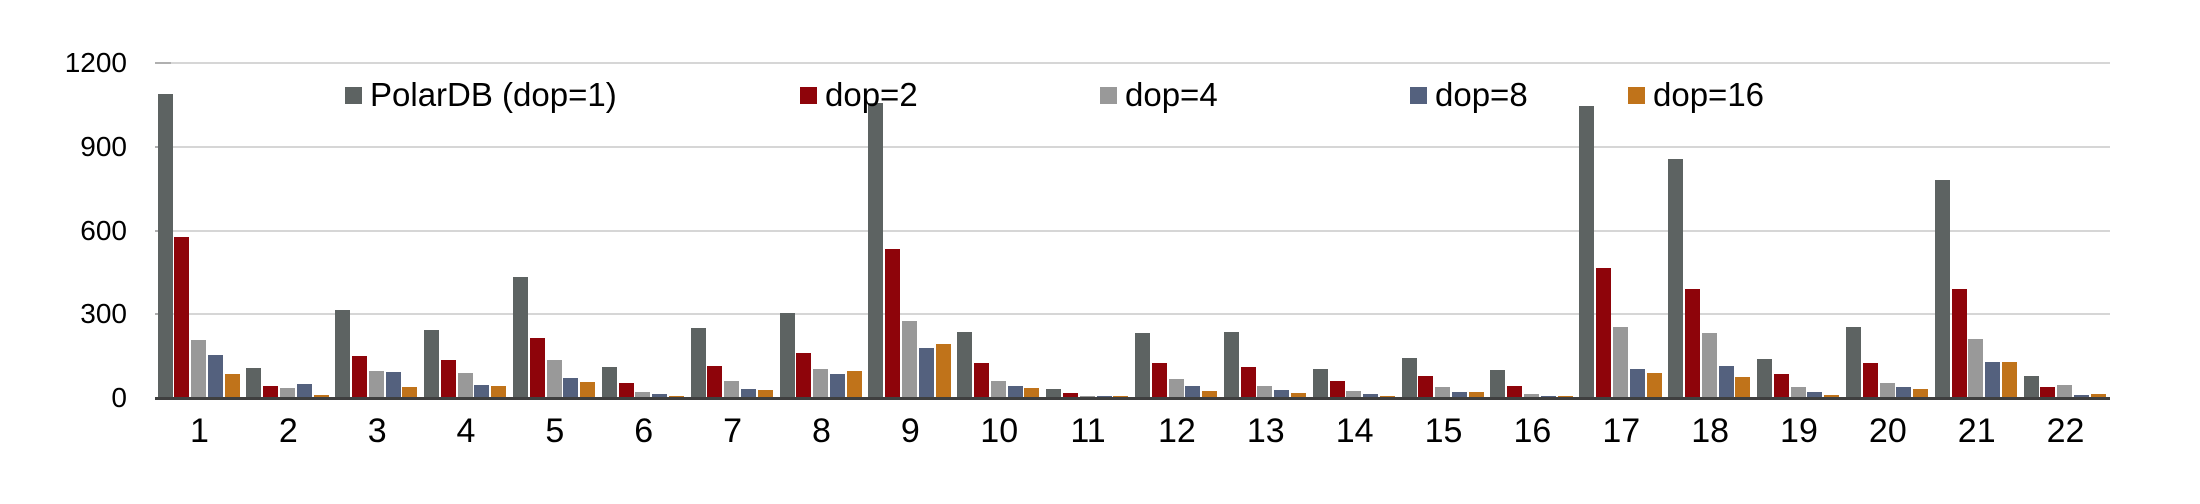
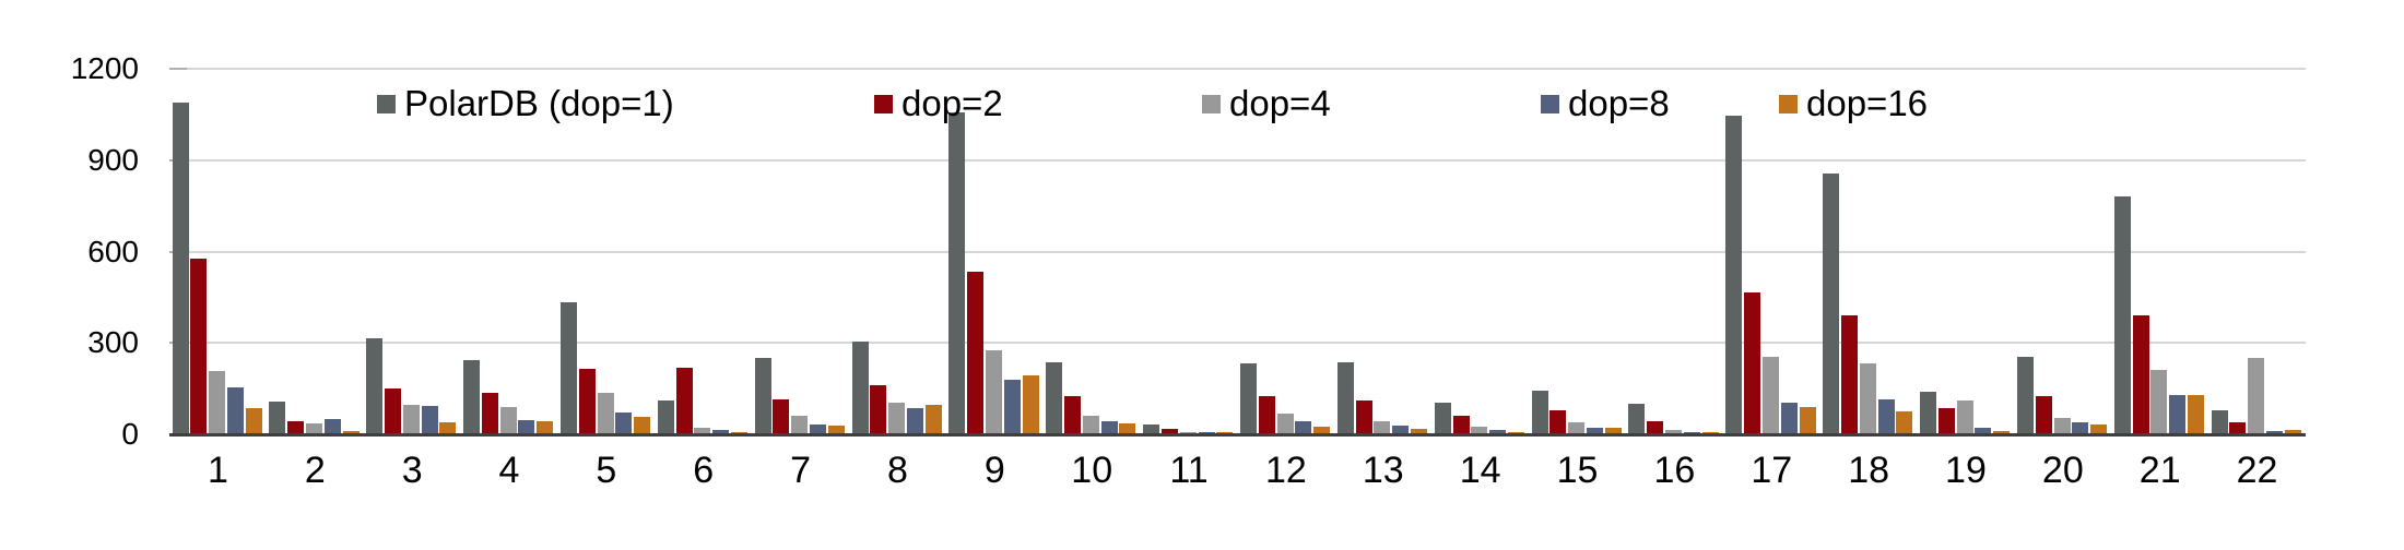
dop=2/6: 60 -> 220
dop=4/19: 40 -> 110
dop=4/22: 50 -> 250
